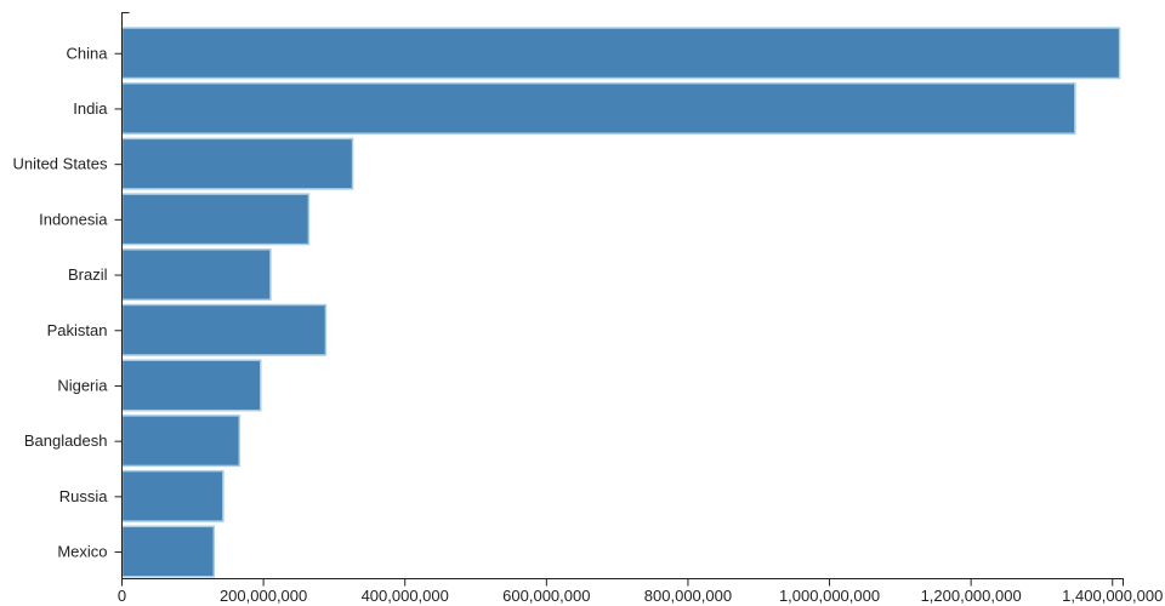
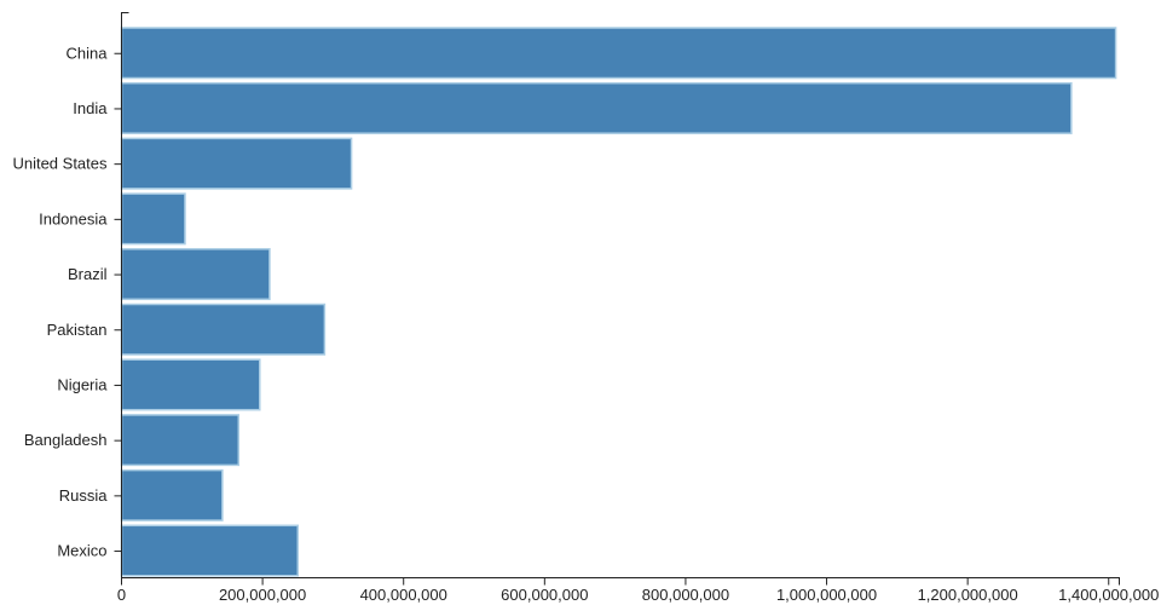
Indonesia: 260000000 -> 90000000
Mexico: 130000000 -> 250000000
